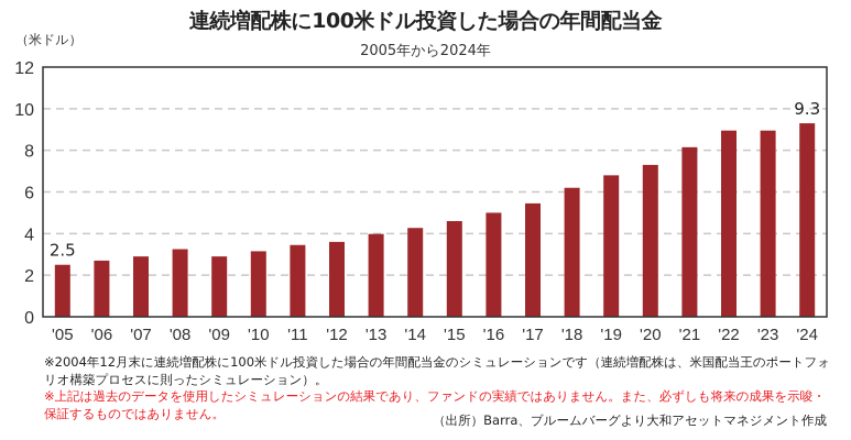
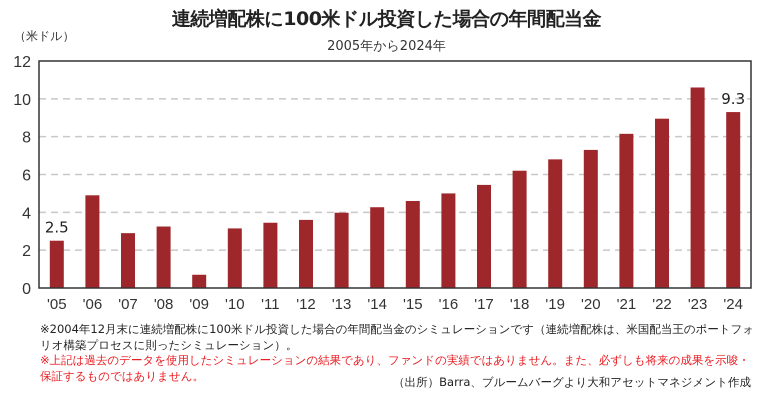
'06: 2.7 -> 4.9
'09: 2.9 -> 0.7
'23: 8.9 -> 10.6
